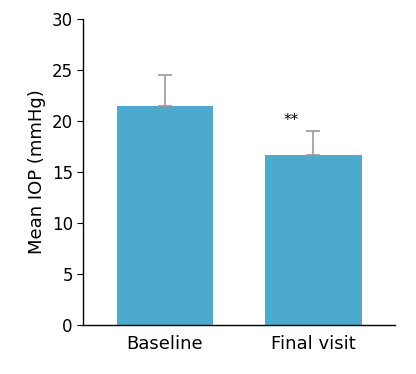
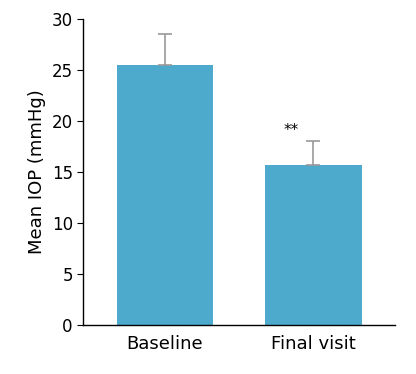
Baseline: 21.5 -> 25.5
Final visit: 16.7 -> 15.7
